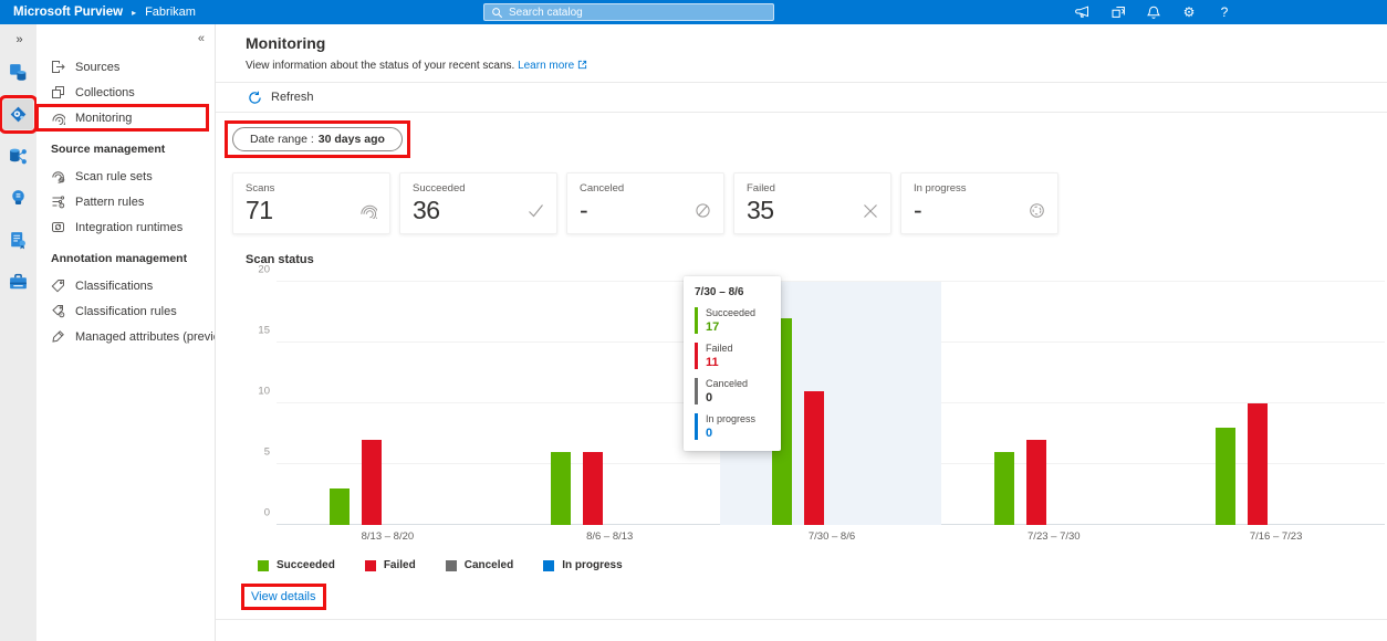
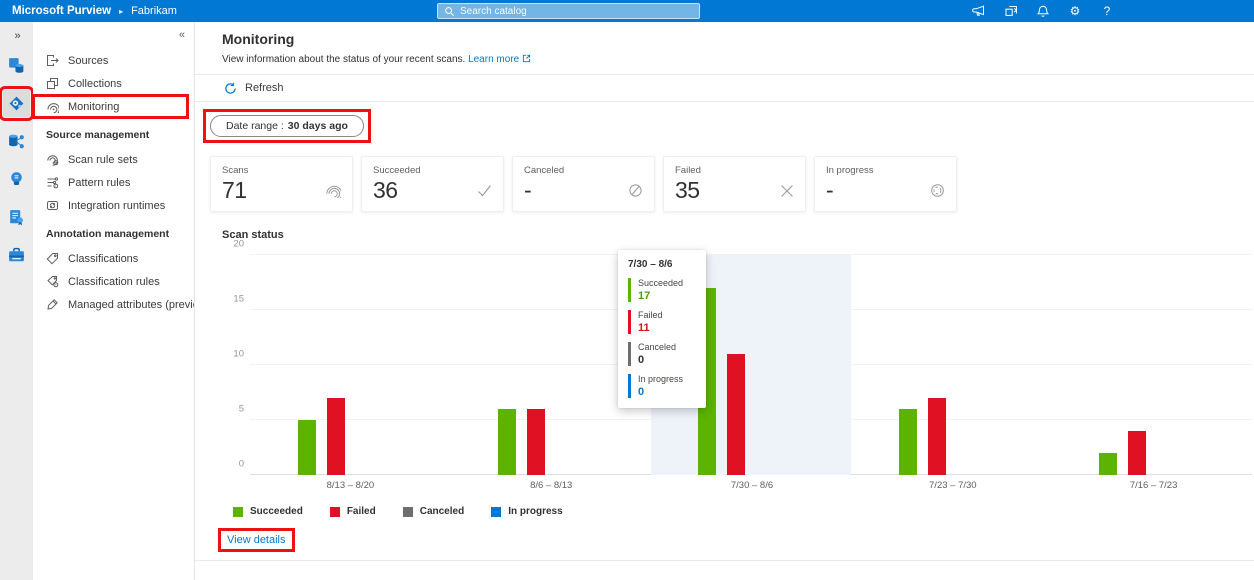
Succeeded/8/13 – 8/20: 3 -> 5
Succeeded/7/16 – 7/23: 8 -> 2
Failed/7/16 – 7/23: 10 -> 4
